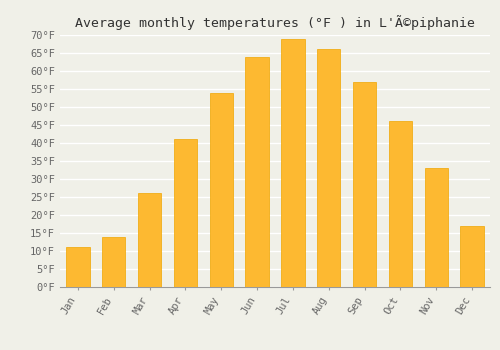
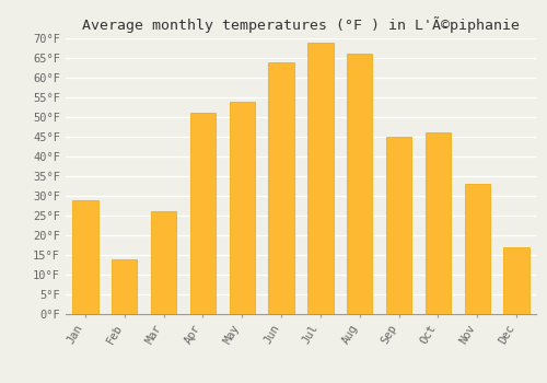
Jan: 11°F -> 29°F
Apr: 41°F -> 51°F
Sep: 57°F -> 45°F
